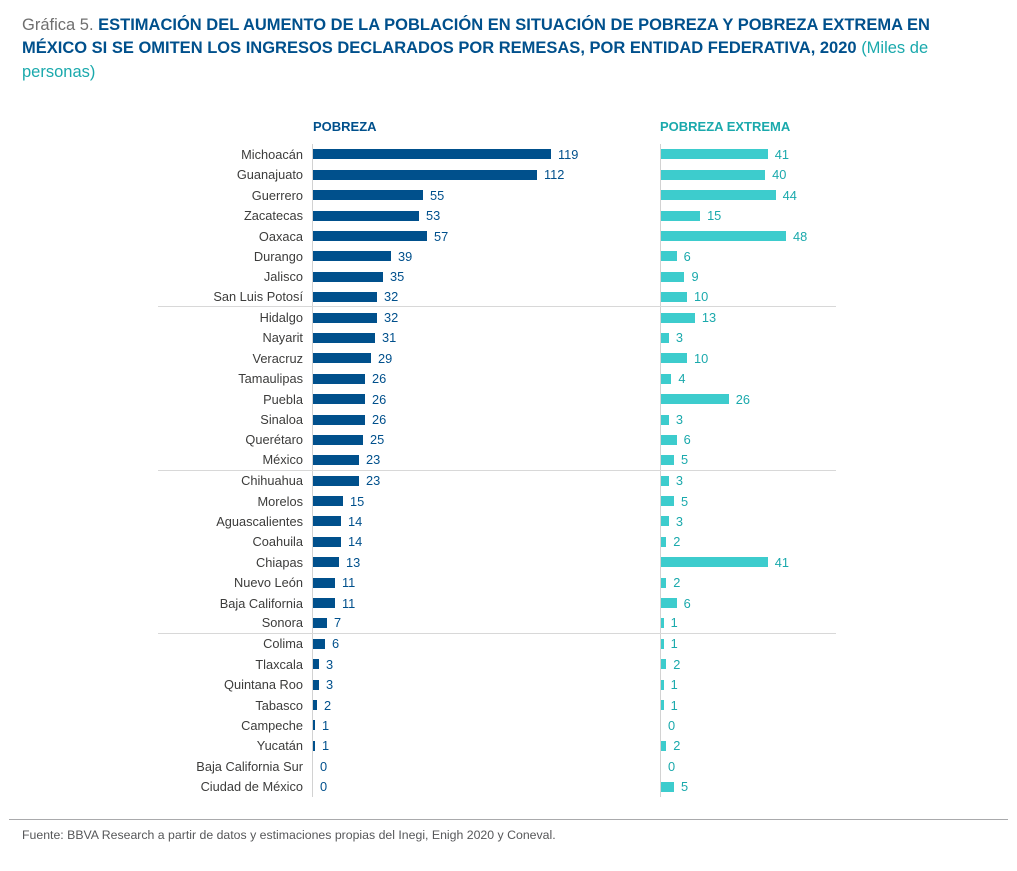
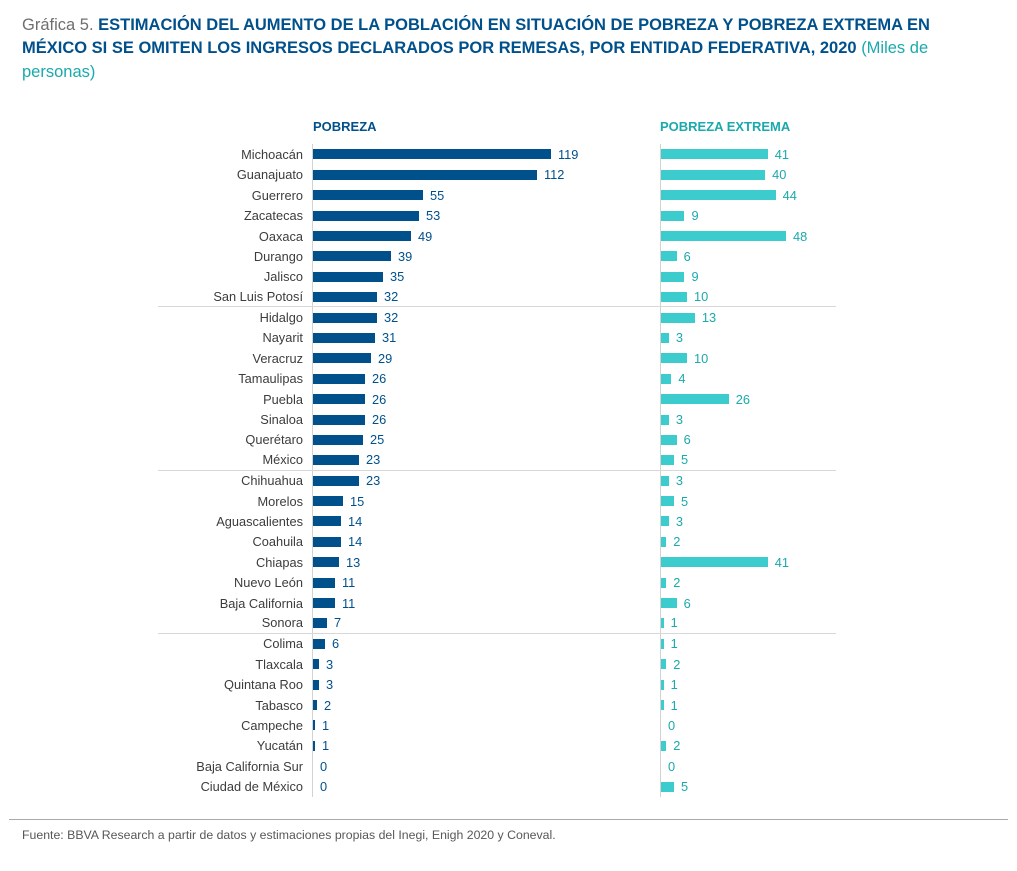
POBREZA EXTREMA/Zacatecas: 15 -> 9
POBREZA/Oaxaca: 57 -> 49
